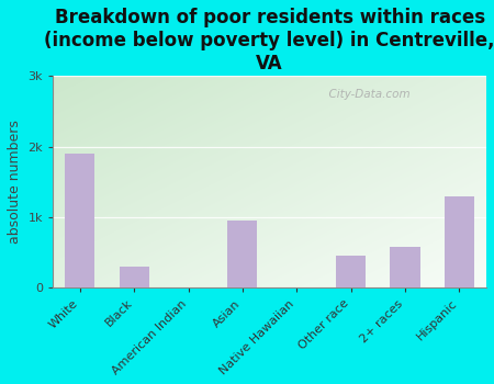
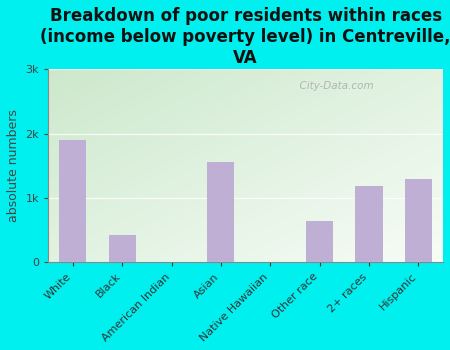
Black: 0.30k -> 0.42k
Asian: 0.95k -> 1.56k
Other race: 0.45k -> 0.64k
2+ races: 0.58k -> 1.18k
